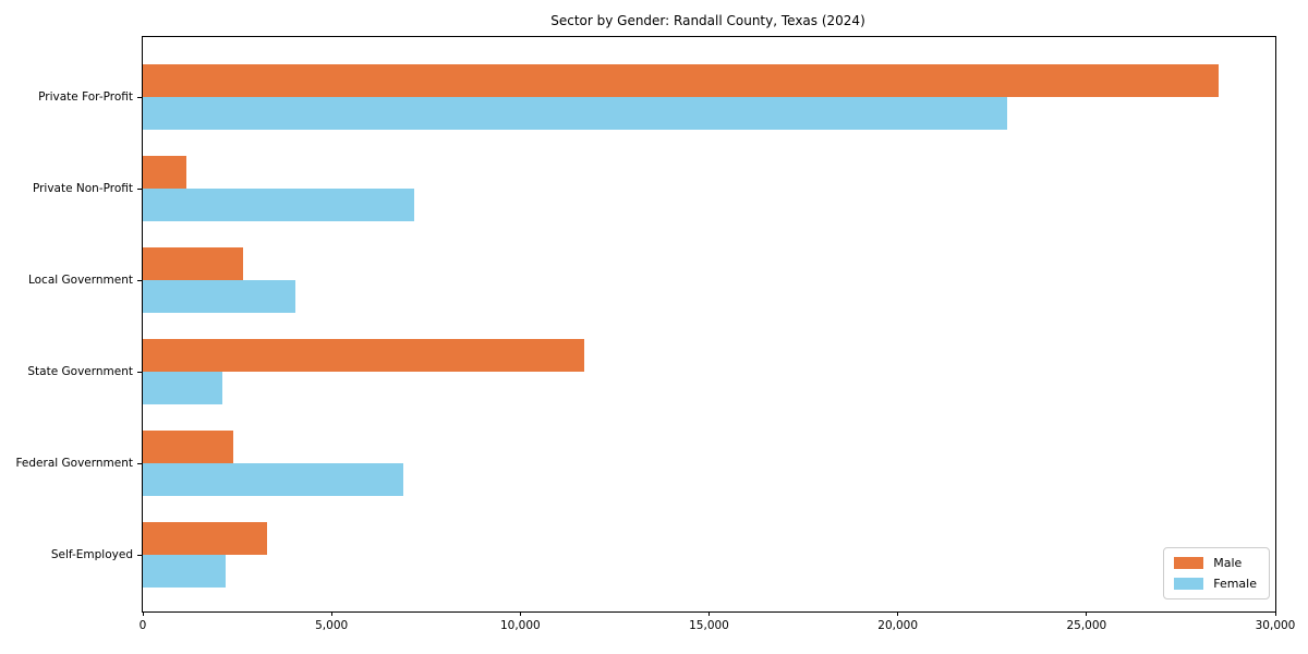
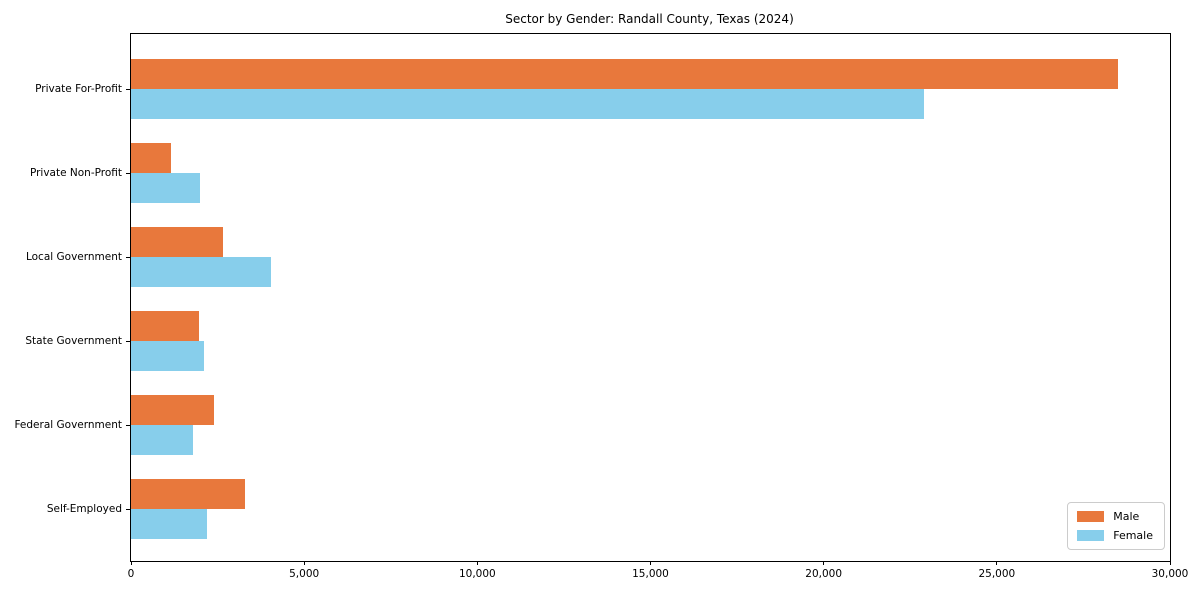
Female/Private Non-Profit: 7200 -> 2000
Male/State Government: 11700 -> 2000
Female/Federal Government: 6900 -> 1800
